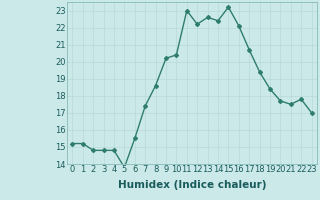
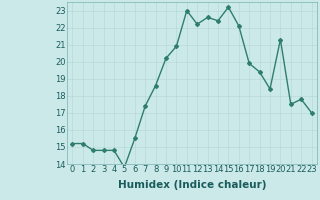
10: 20.4 -> 20.9
17: 20.7 -> 19.9
20: 17.7 -> 21.3
